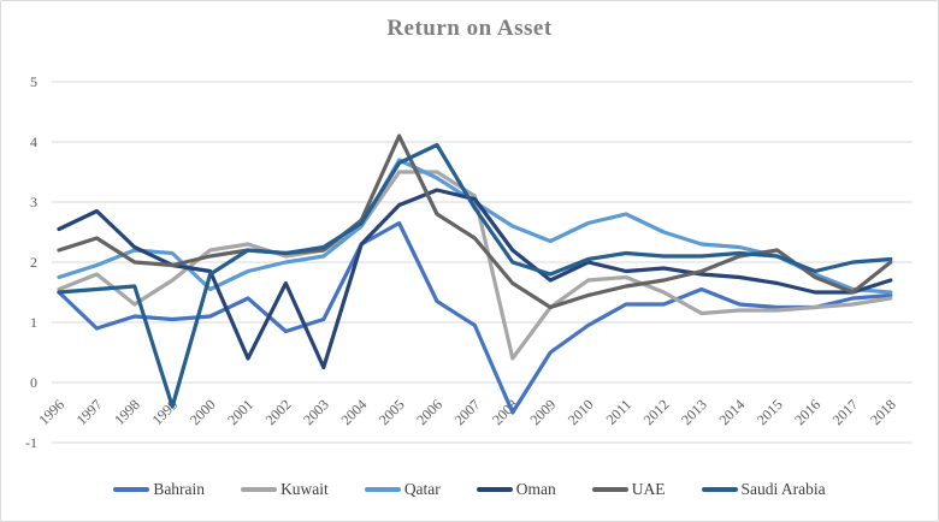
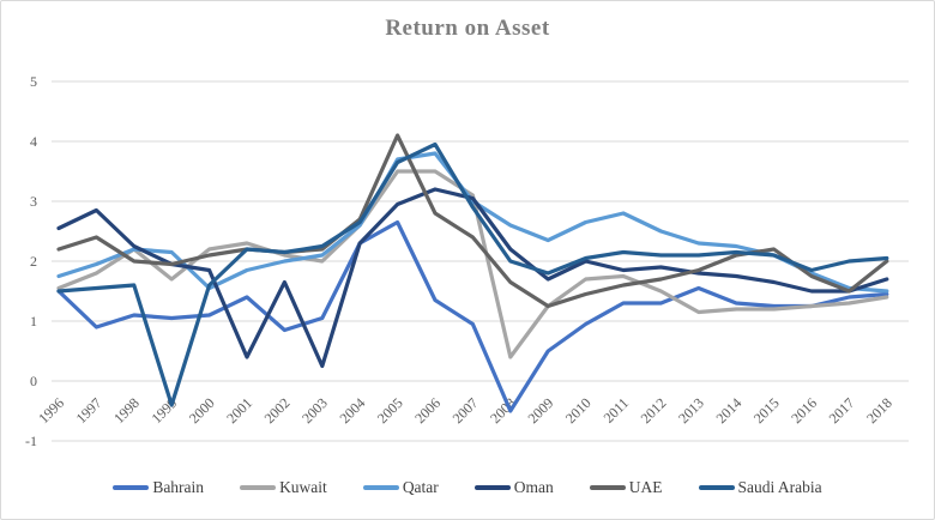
Kuwait/1998: 1.3 -> 2.2
Saudi Arabia/2000: 1.8 -> 1.6
Kuwait/2003: 2.2 -> 2.0
Qatar/2006: 3.4 -> 3.8
